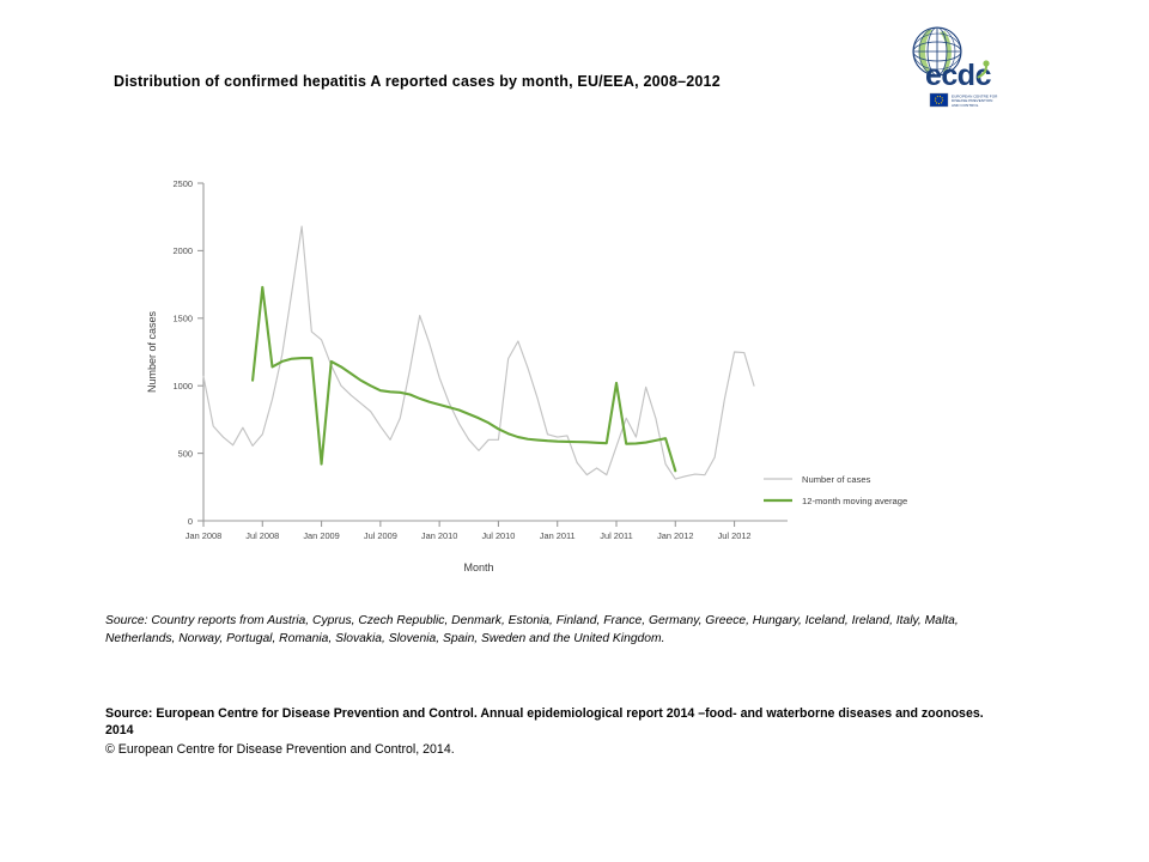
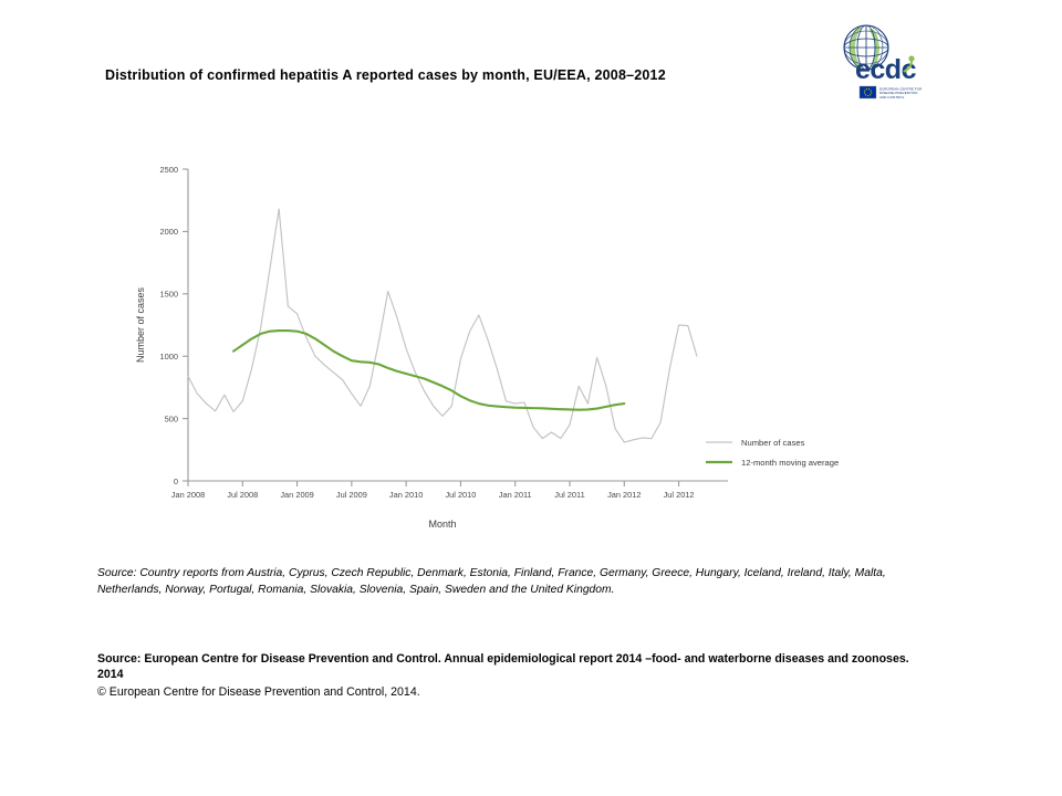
Number of cases/Jan 2008: 1070 -> 840
12-month moving average/Jul 2008: 1730 -> 1090
12-month moving average/Jan 2009: 420 -> 1200
Number of cases/Jul 2010: 600 -> 980
Number of cases/Jul 2011: 550 -> 450
12-month moving average/Jul 2011: 1020 -> 570
12-month moving average/Jan 2012: 370 -> 620
